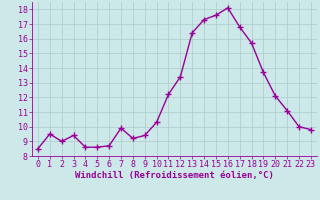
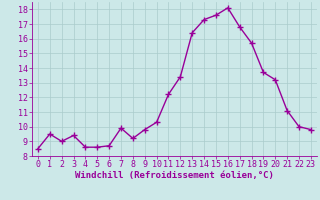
9: 9.4 -> 9.8
20: 12.1 -> 13.2
